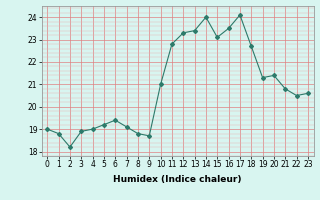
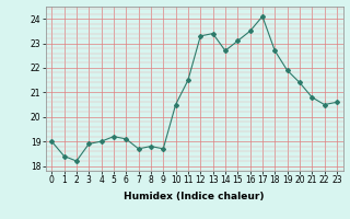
1: 18.8 -> 18.4
6: 19.4 -> 19.1
7: 19.1 -> 18.7
10: 21.0 -> 20.5
11: 22.8 -> 21.5
14: 24.0 -> 22.7
19: 21.3 -> 21.9
